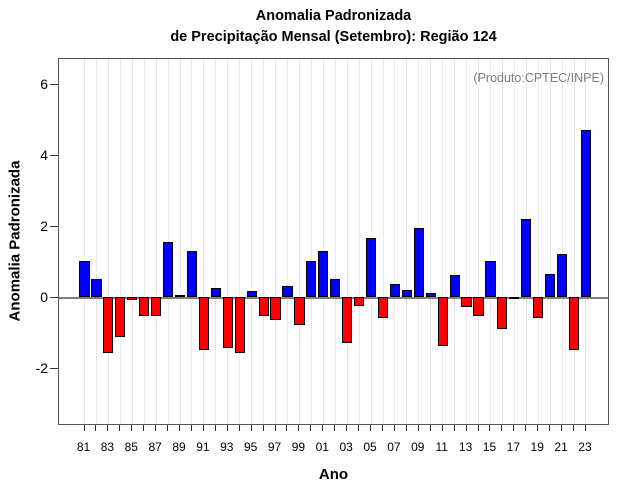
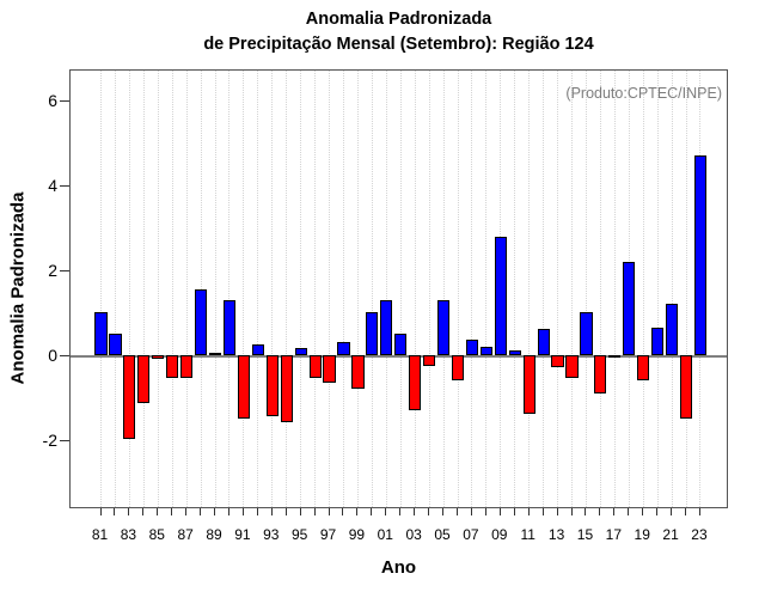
83: -1.6 -> -2.0
05: 1.6 -> 1.3
09: 1.9 -> 2.8
